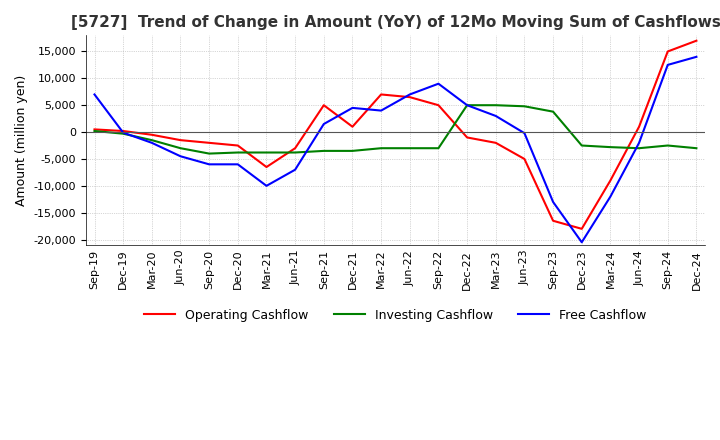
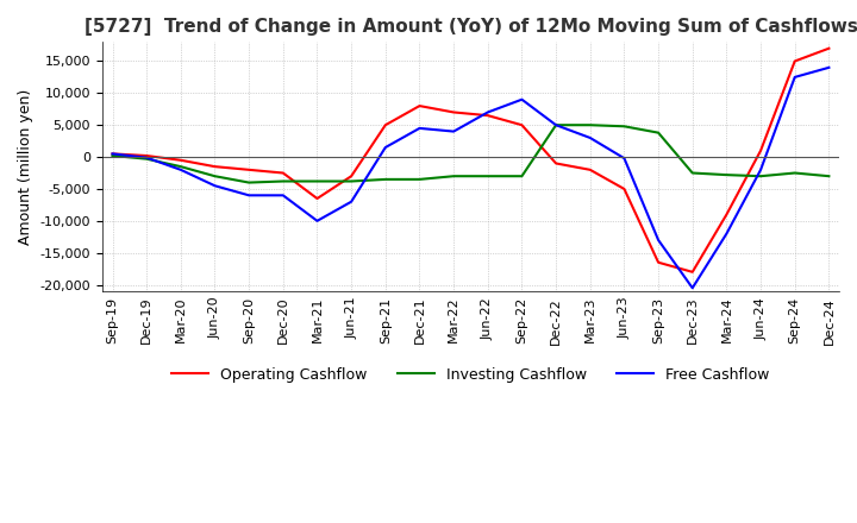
Free Cashflow/Sep-19: 7,000 -> 500
Operating Cashflow/Dec-21: 1,000 -> 8,000
